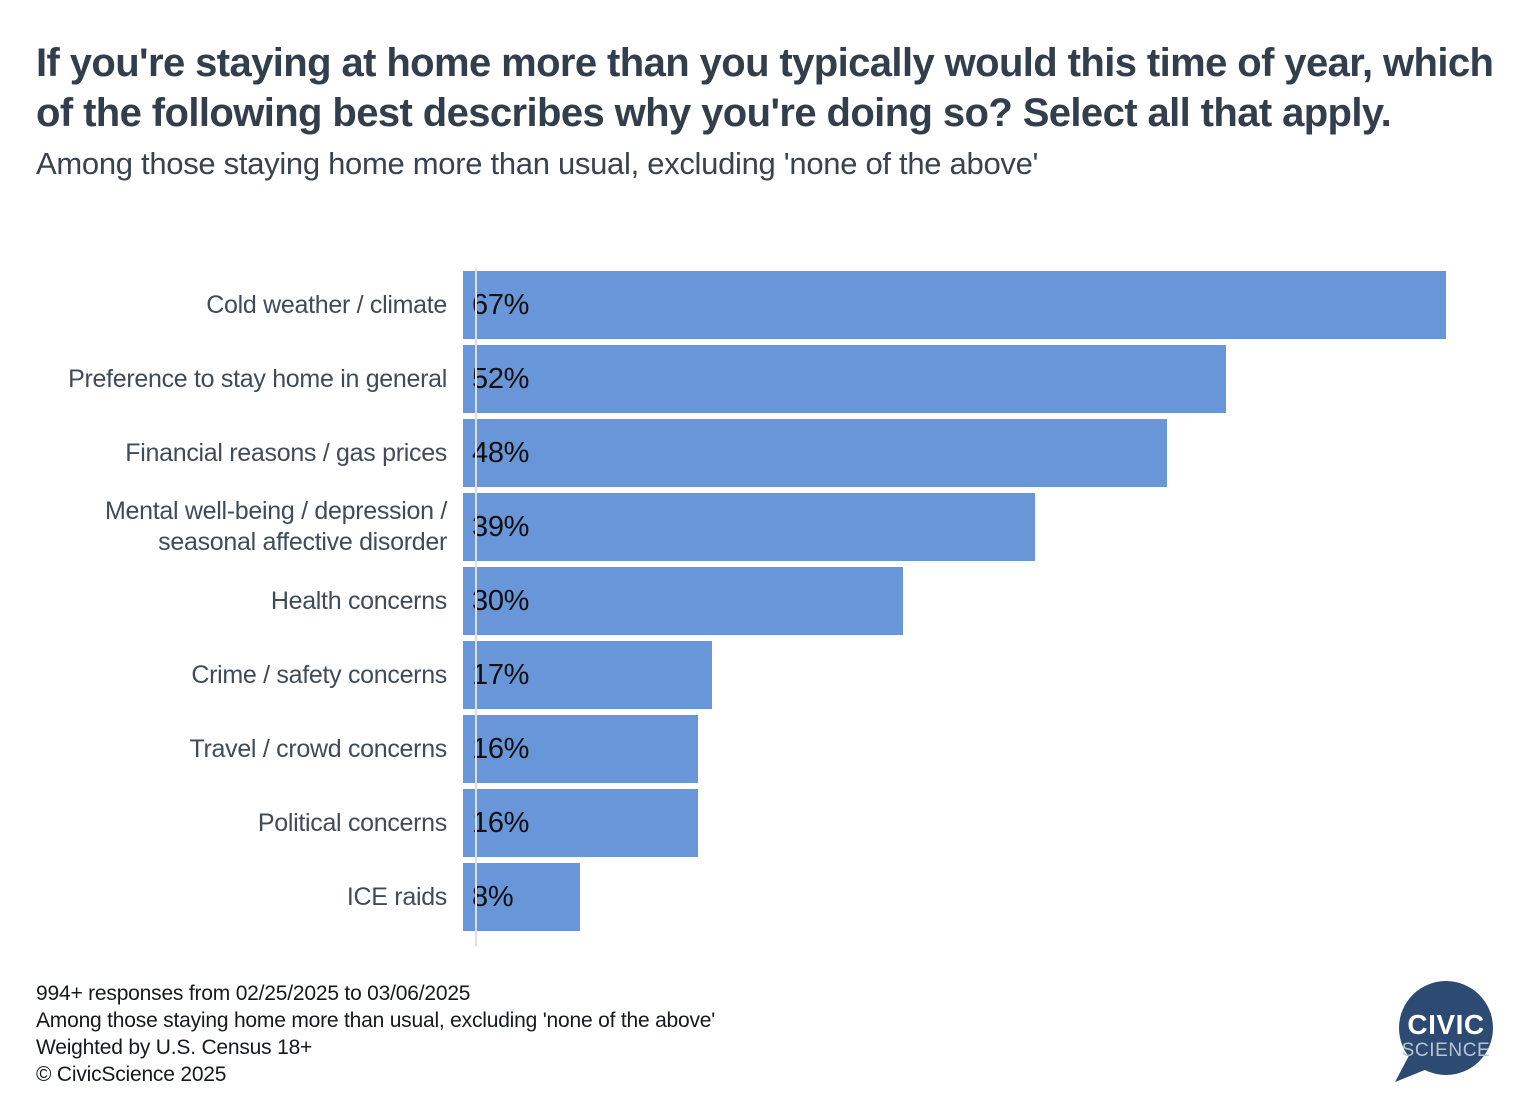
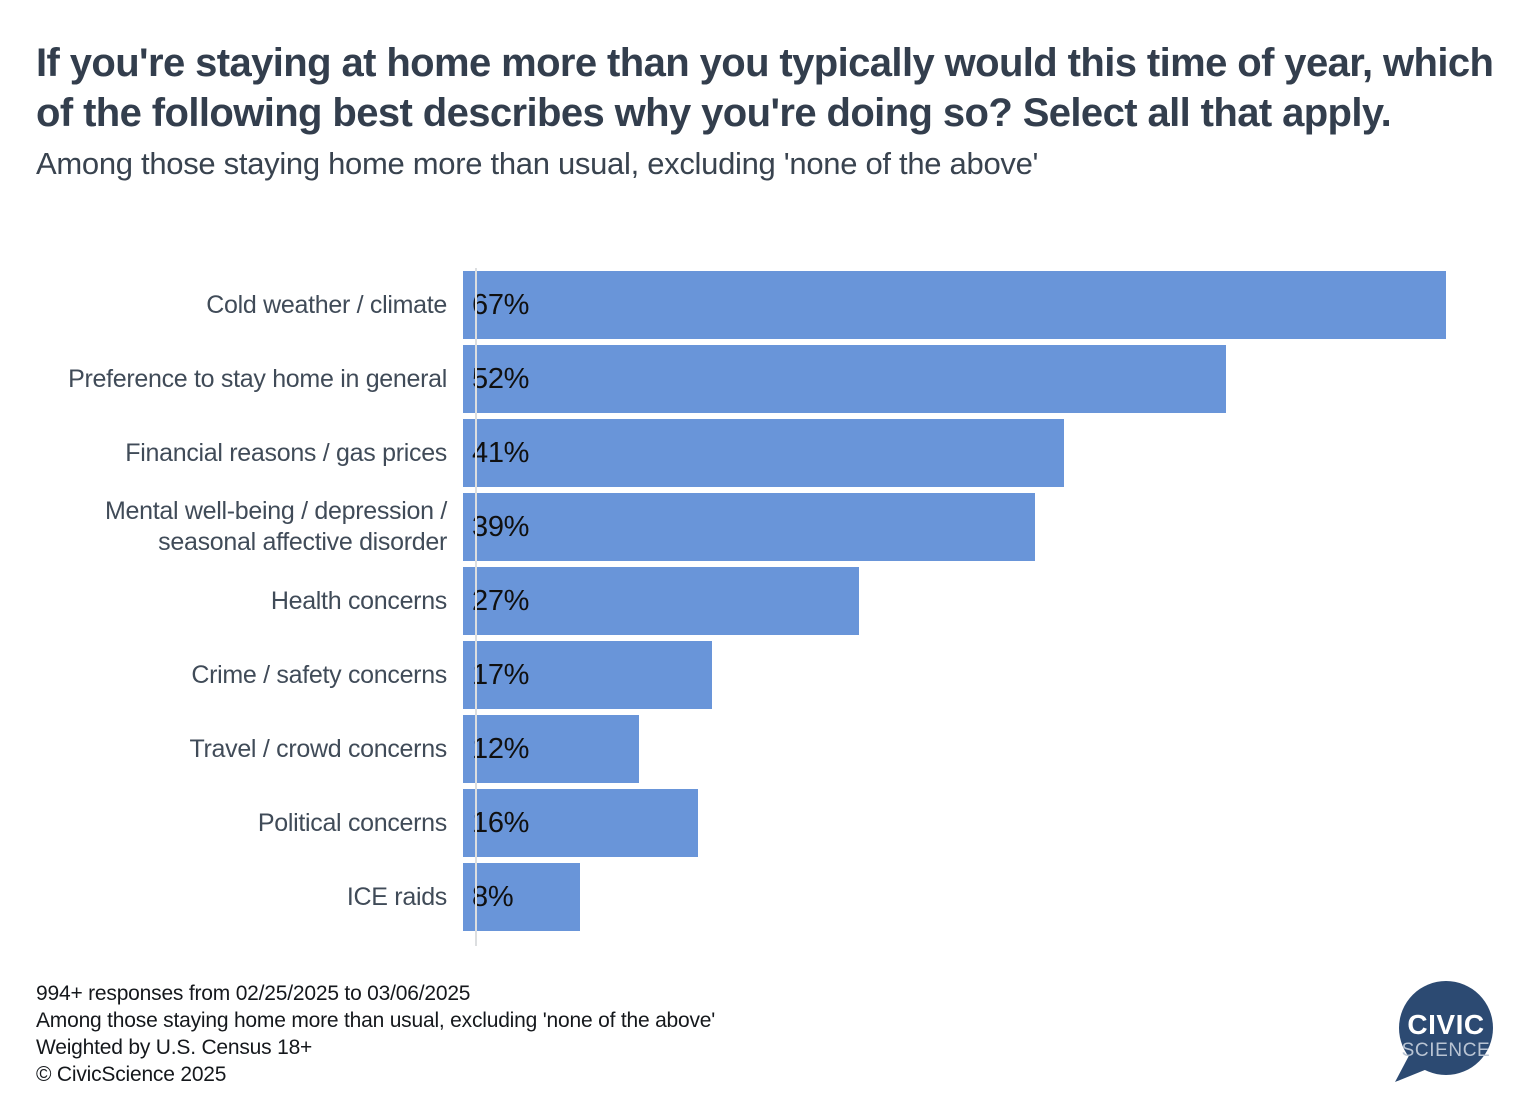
Financial reasons / gas prices: 48% -> 41%
Health concerns: 30% -> 27%
Travel / crowd concerns: 16% -> 12%
